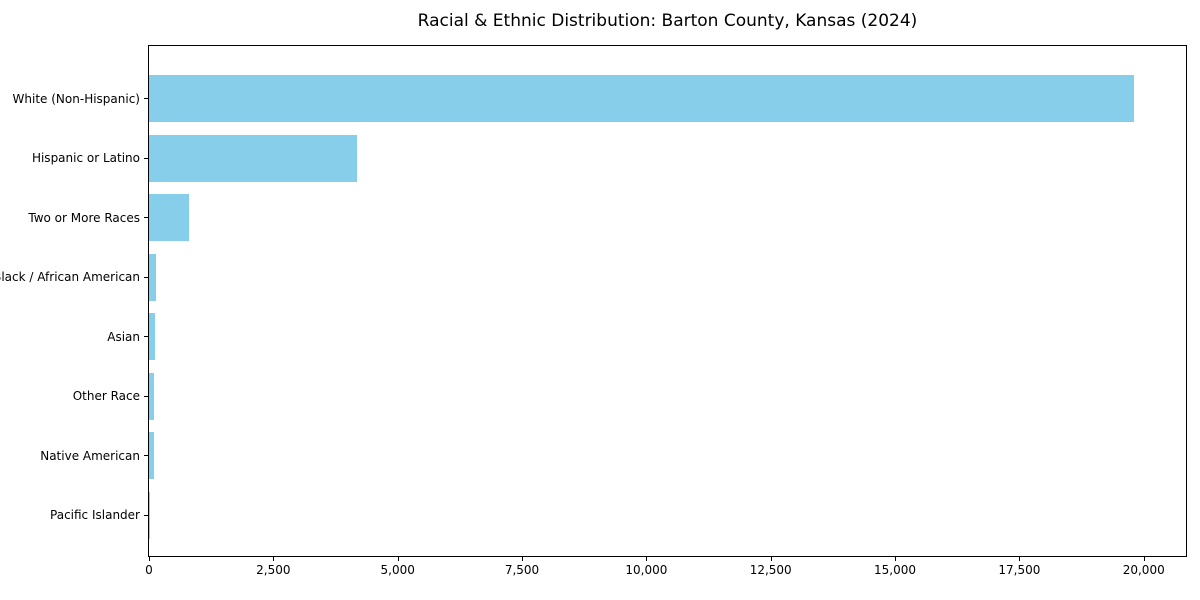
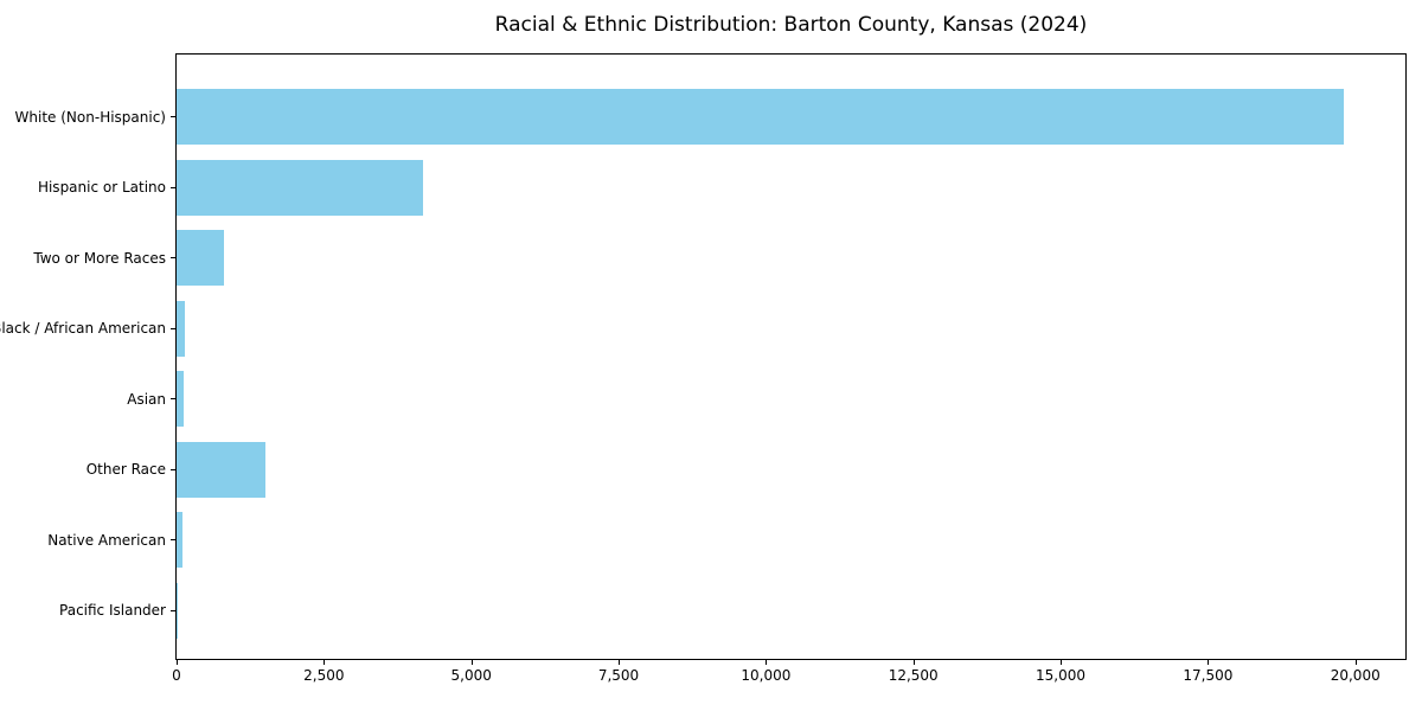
Other Race: 100 -> 1500
